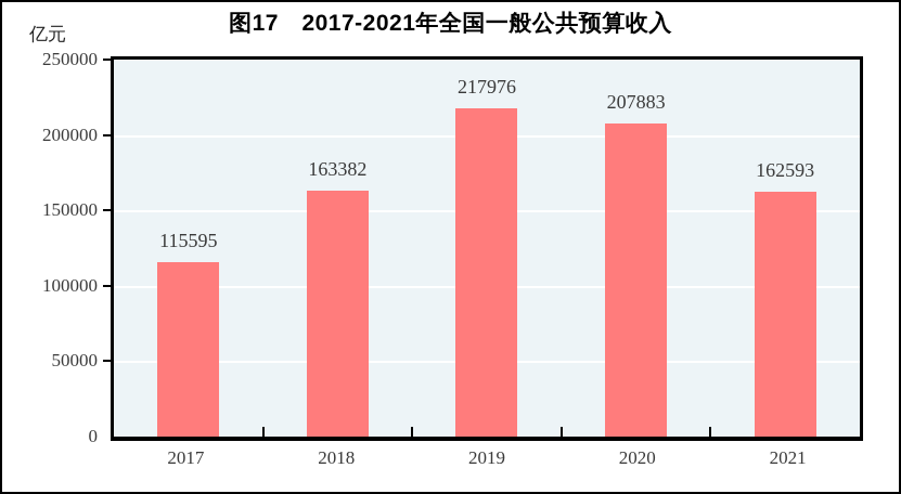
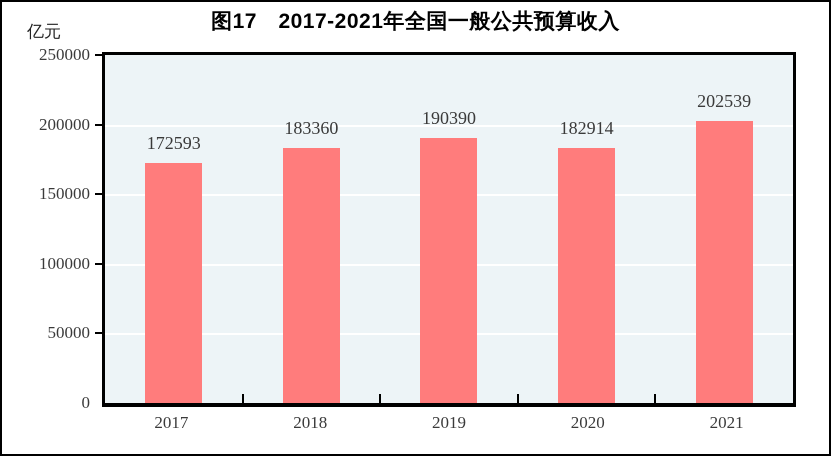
2017: 115595 -> 172593
2018: 163382 -> 183360
2019: 217976 -> 190390
2020: 207883 -> 182914
2021: 162593 -> 202539
